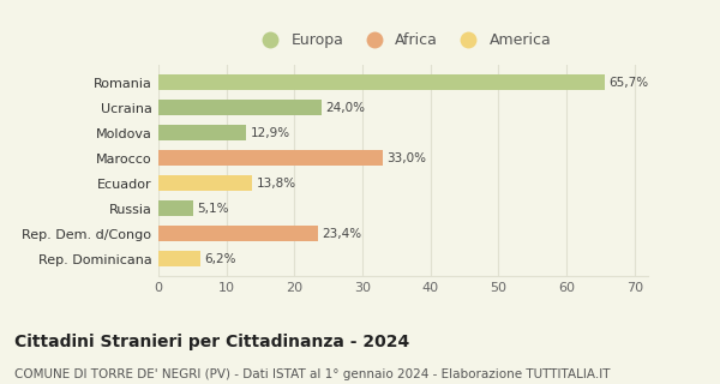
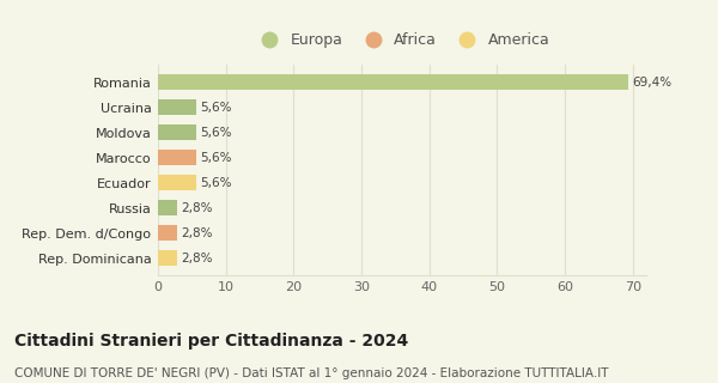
Romania: 65,7% -> 69,4%
Ucraina: 24,0% -> 5,6%
Moldova: 12,9% -> 5,6%
Marocco: 33,0% -> 5,6%
Ecuador: 13,8% -> 5,6%
Russia: 5,1% -> 2,8%
Rep. Dem. d/Congo: 23,4% -> 2,8%
Rep. Dominicana: 6,2% -> 2,8%
